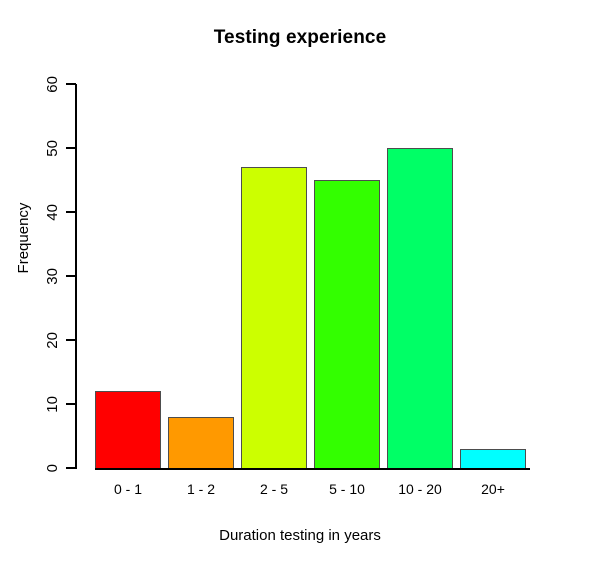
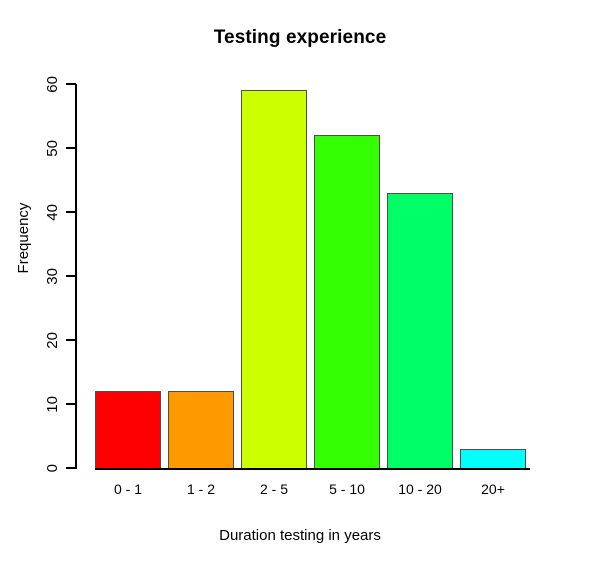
1 - 2: 8 -> 12
2 - 5: 47 -> 59
5 - 10: 45 -> 52
10 - 20: 50 -> 43
